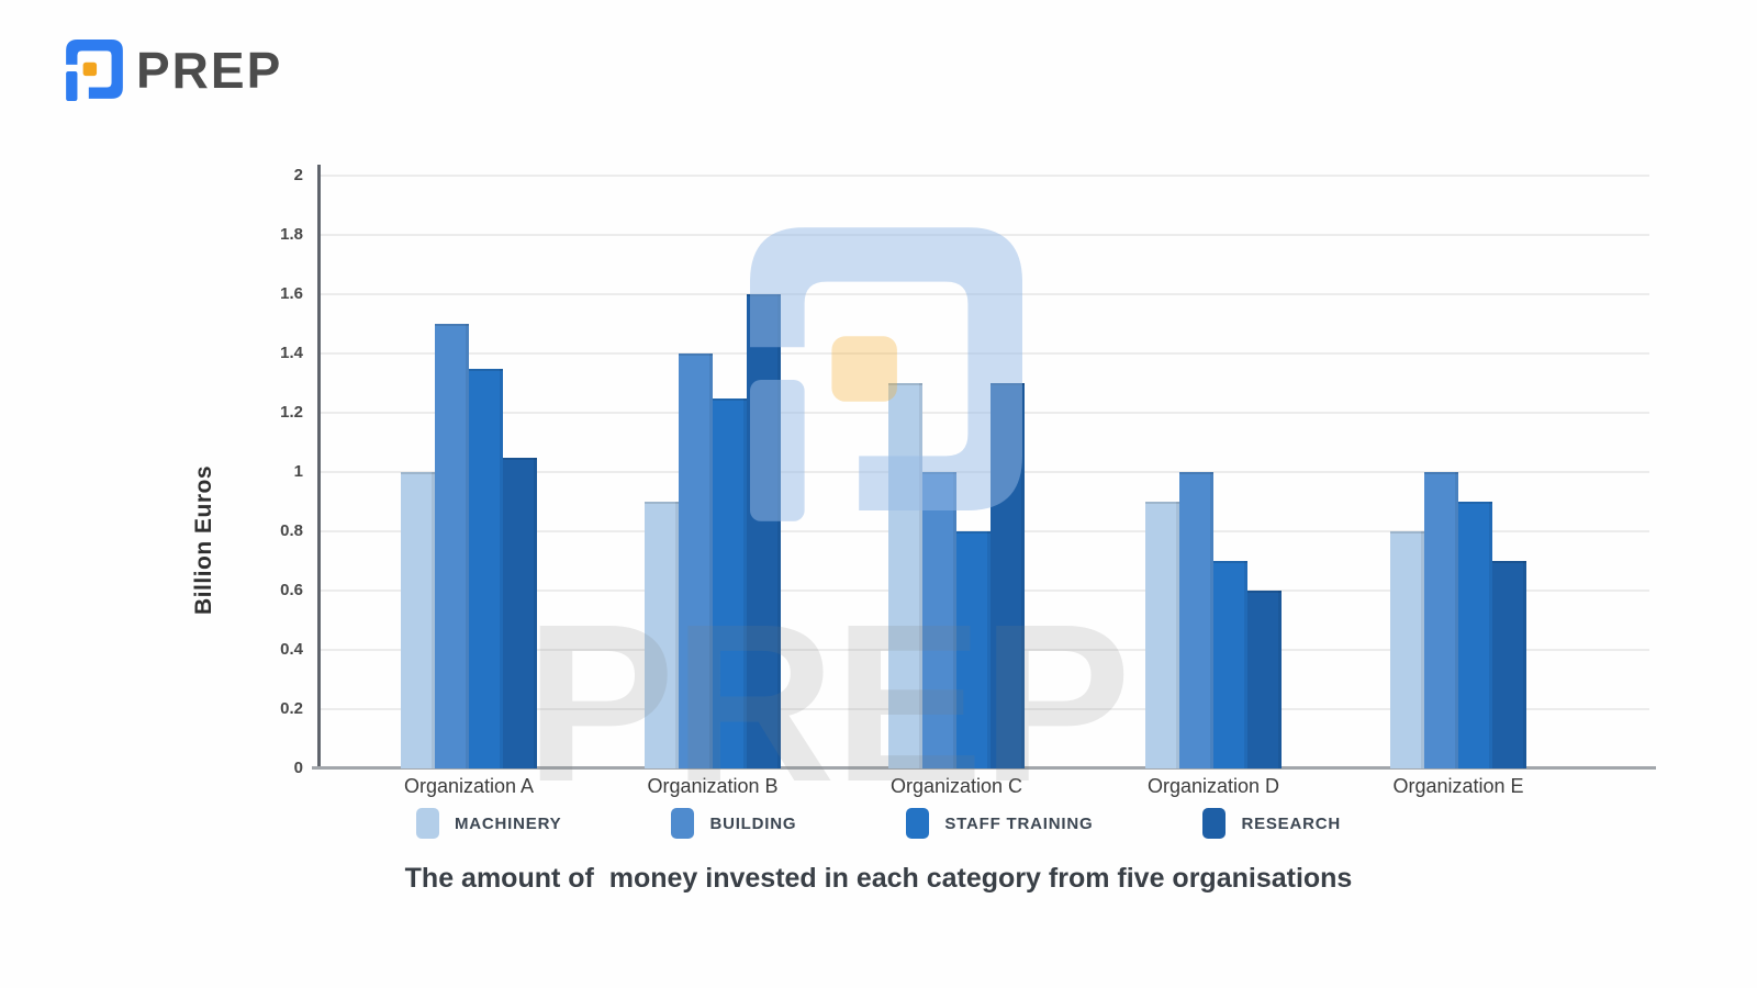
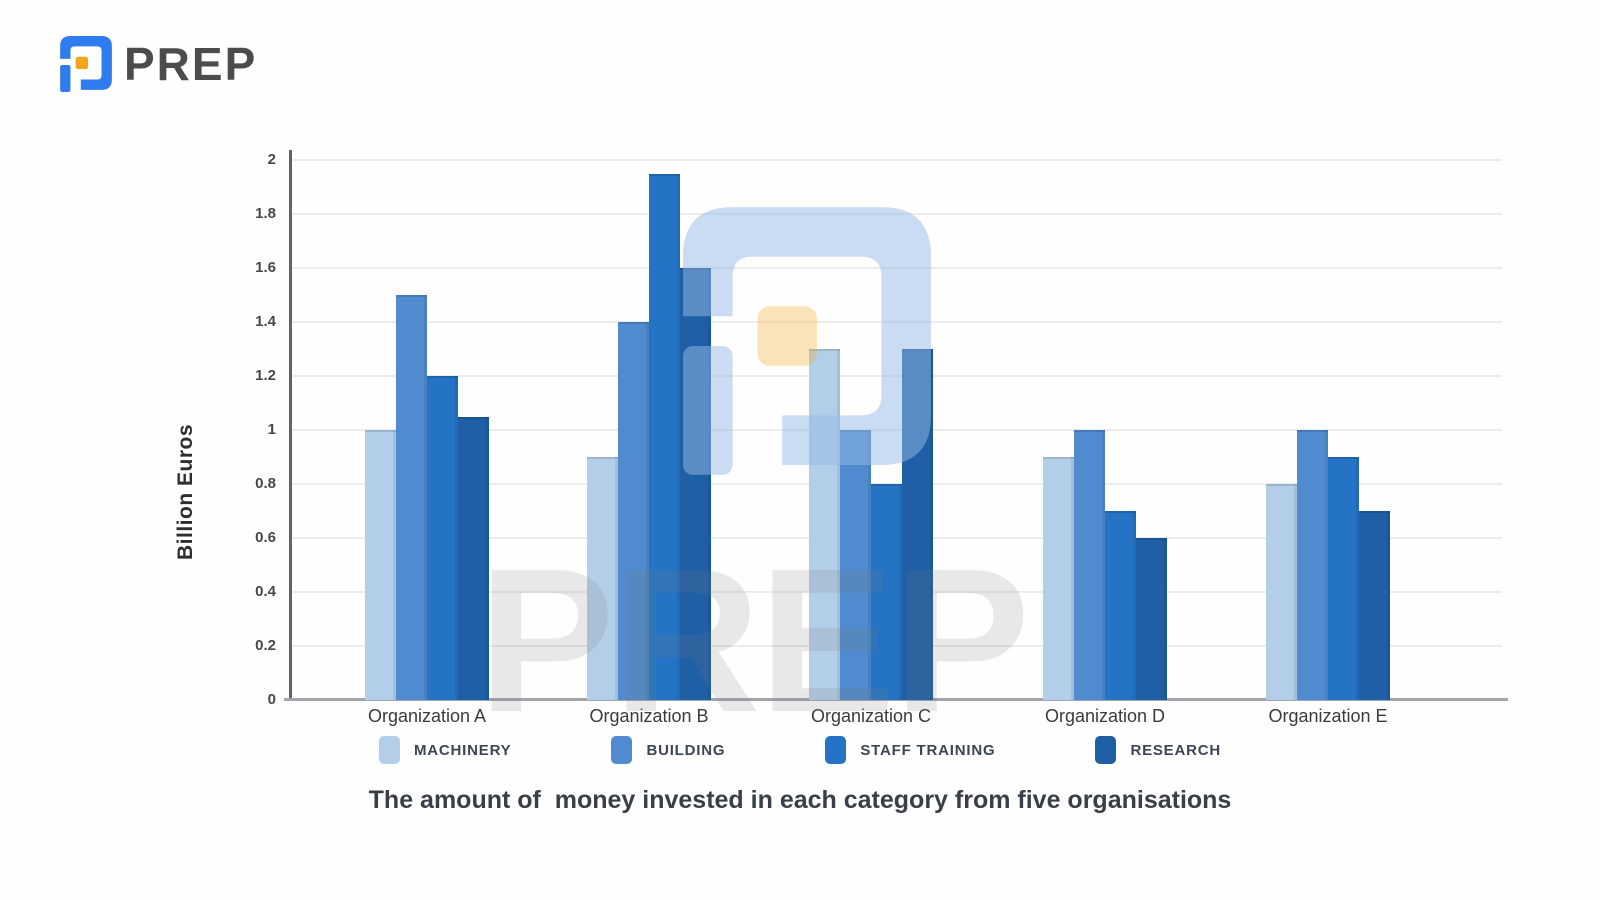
STAFF TRAINING/Organization A: 1.35 -> 1.20
STAFF TRAINING/Organization B: 1.25 -> 1.95
